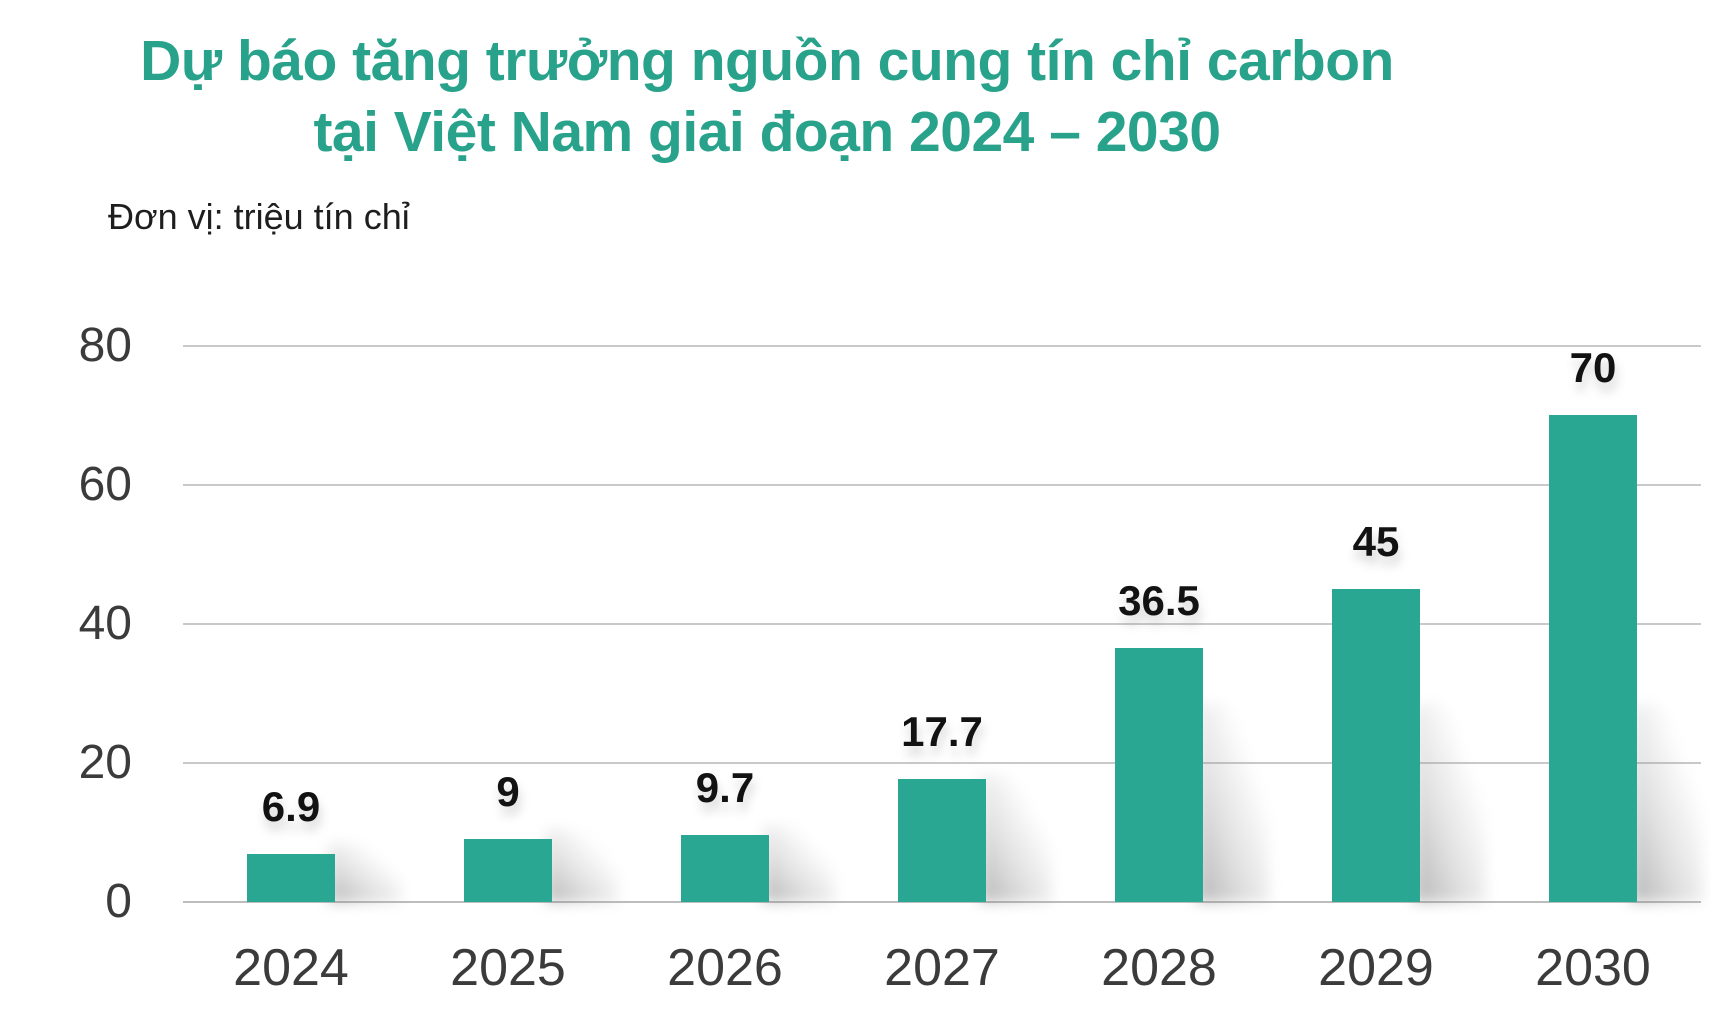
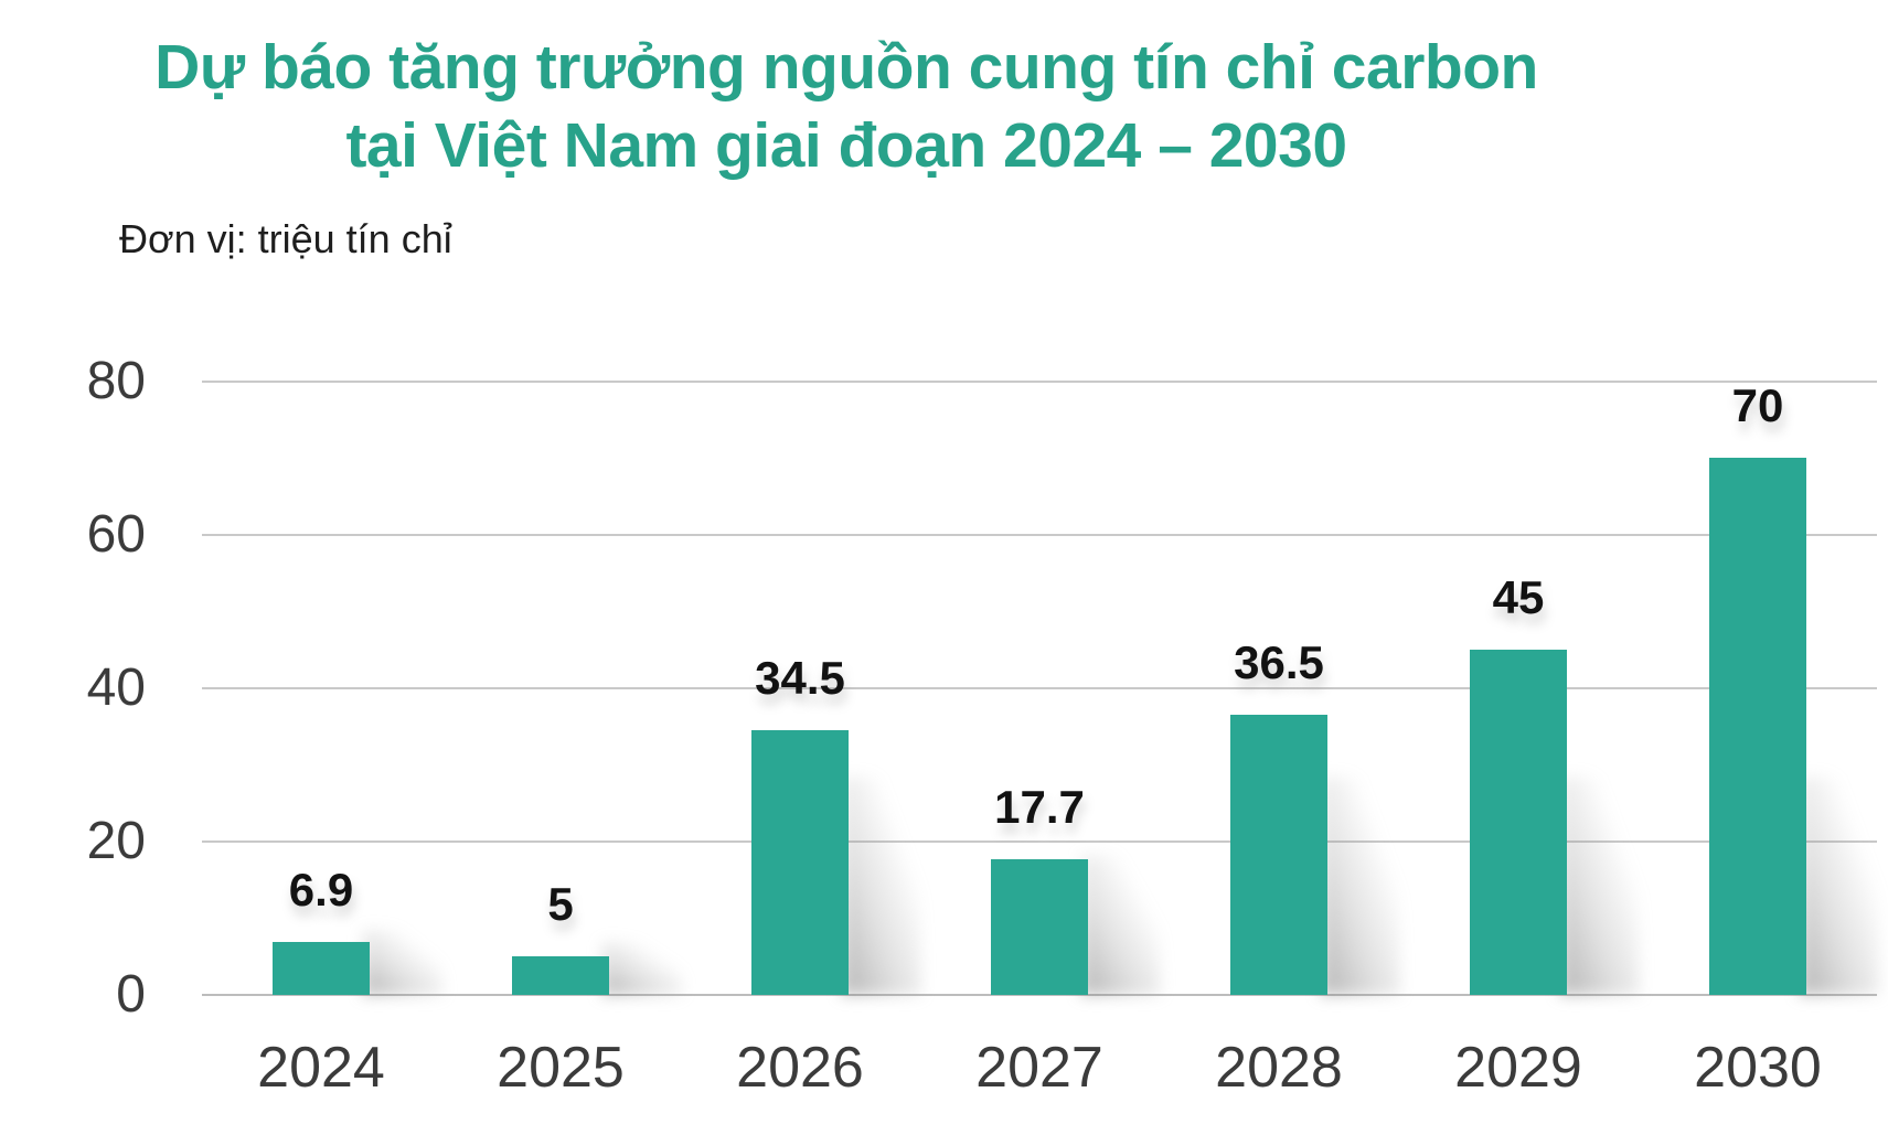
2025: 9 -> 5
2026: 9.7 -> 34.5
